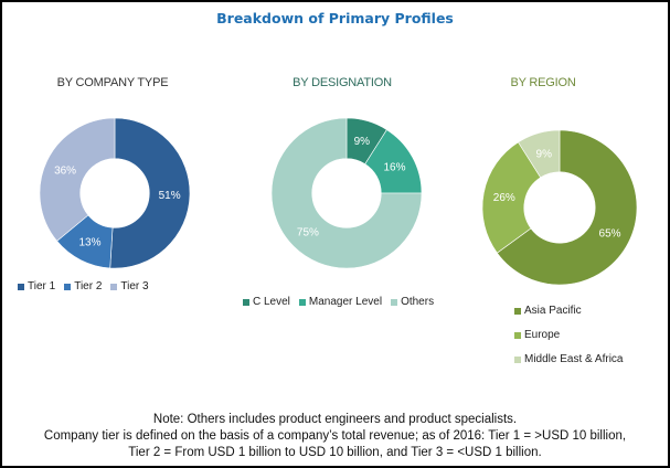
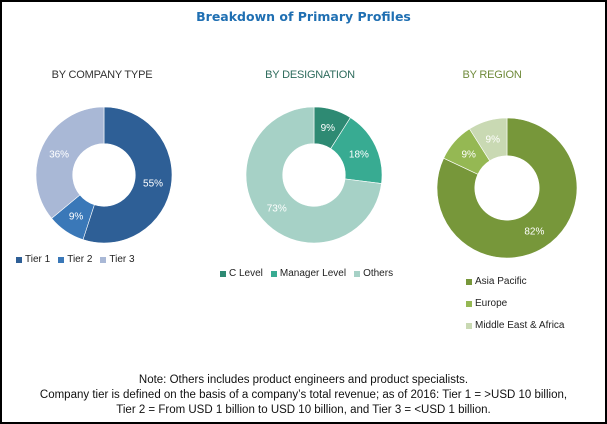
BY COMPANY TYPE/Tier 1: 51% -> 55%
BY COMPANY TYPE/Tier 2: 13% -> 9%
BY DESIGNATION/Manager Level: 16% -> 18%
BY DESIGNATION/Others: 75% -> 73%
BY REGION/Asia Pacific: 65% -> 82%
BY REGION/Europe: 26% -> 9%
